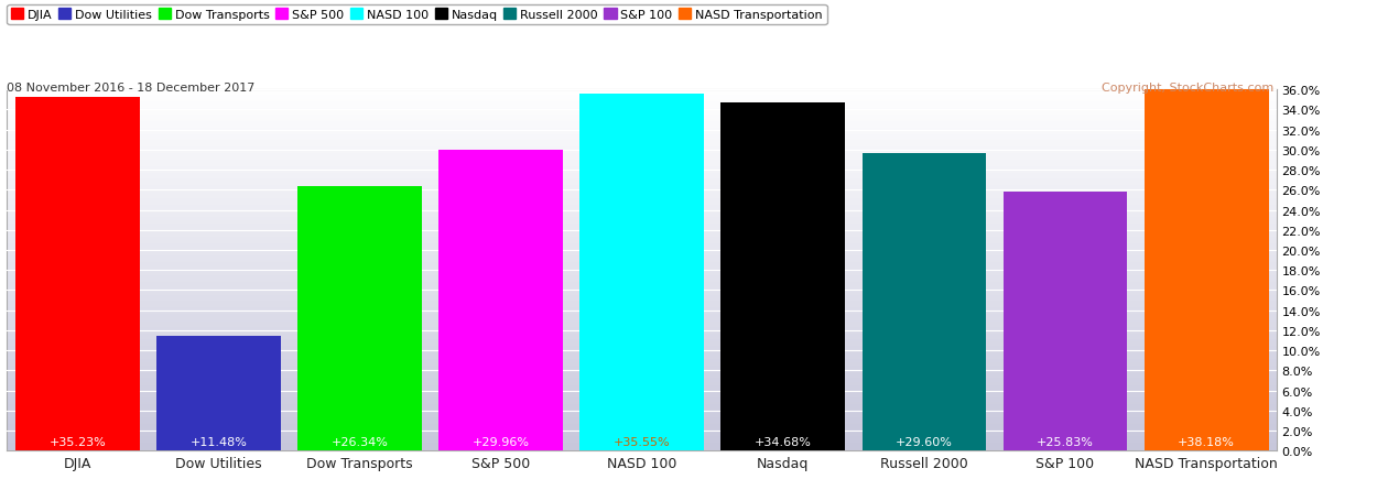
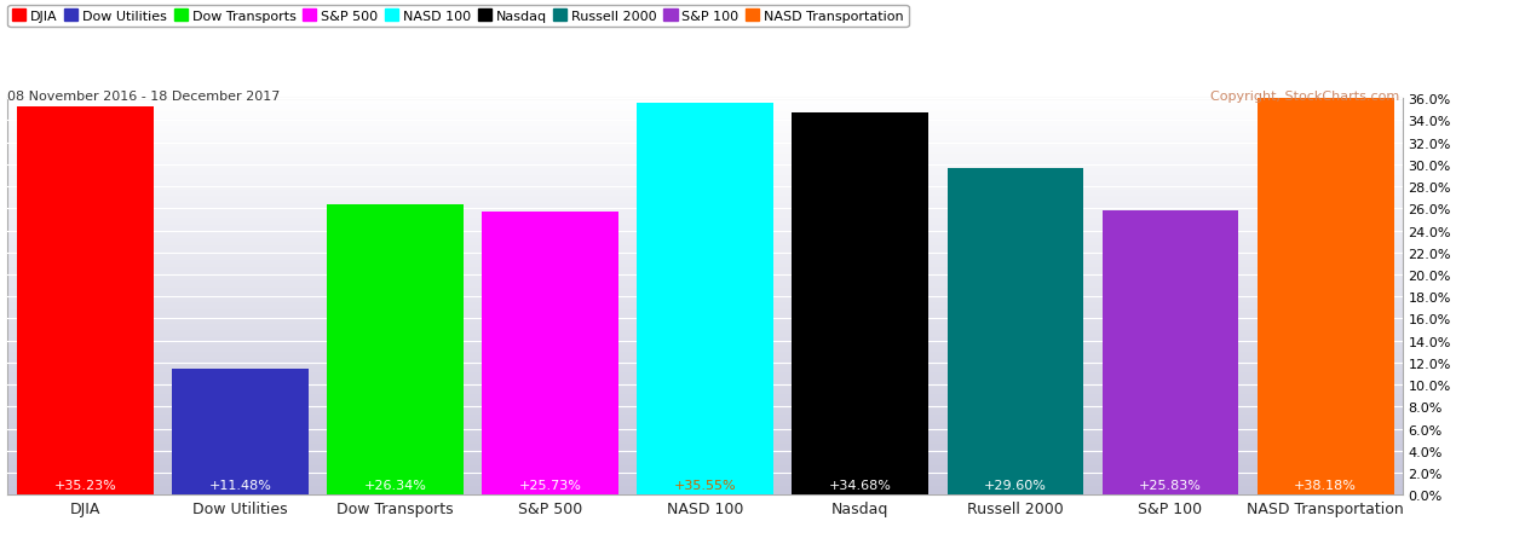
S&P 500: +29.96% -> +25.73%
